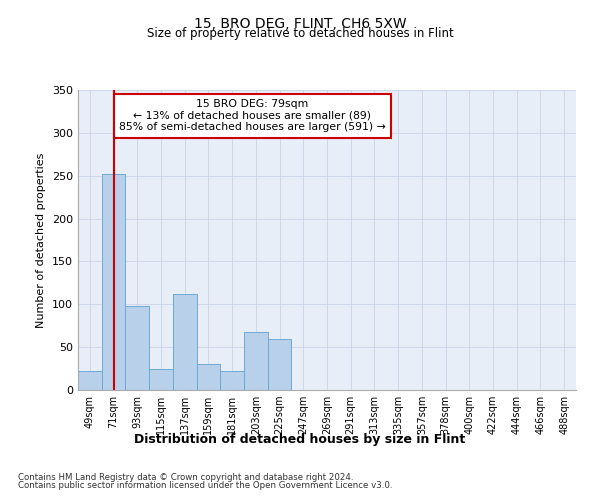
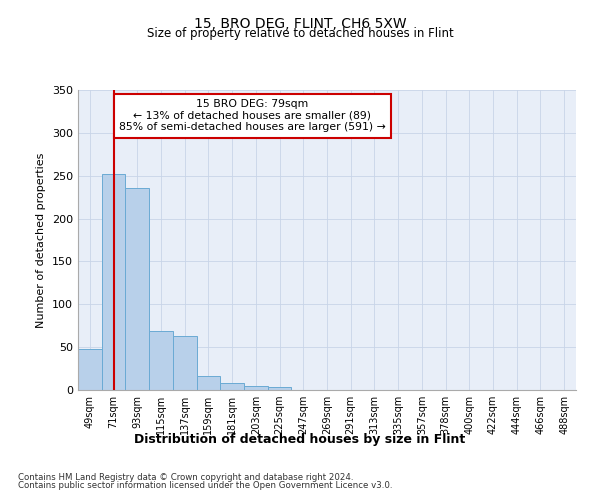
49sqm: 22 -> 48
93sqm: 98 -> 236
115sqm: 24 -> 69
137sqm: 112 -> 63
159sqm: 30 -> 16
181sqm: 22 -> 8
203sqm: 68 -> 5
225sqm: 60 -> 3
